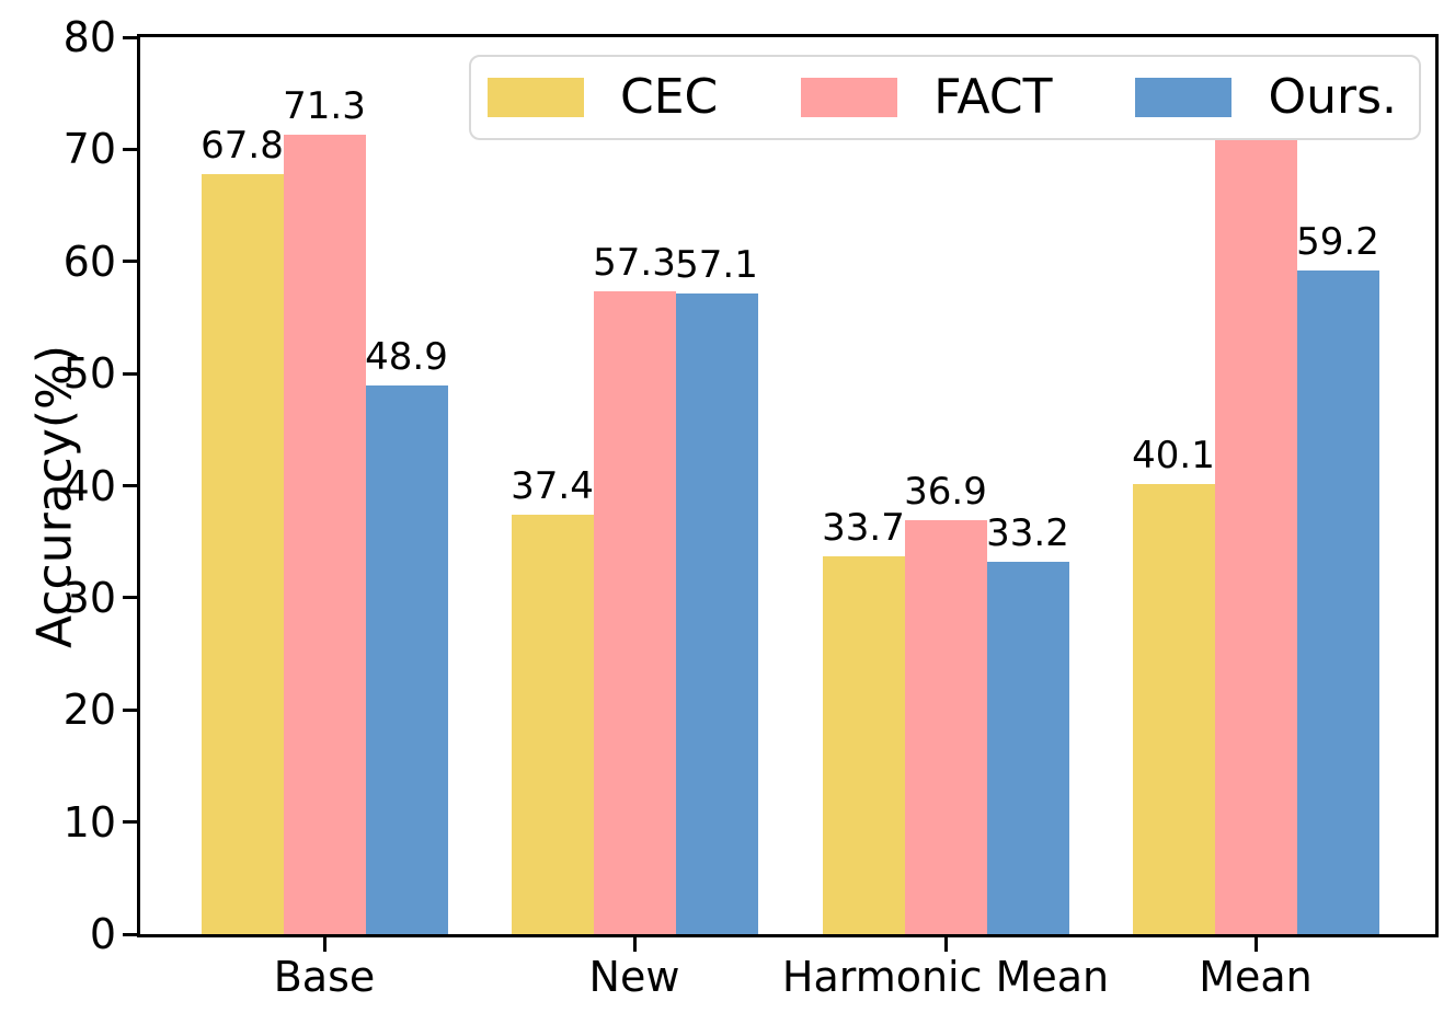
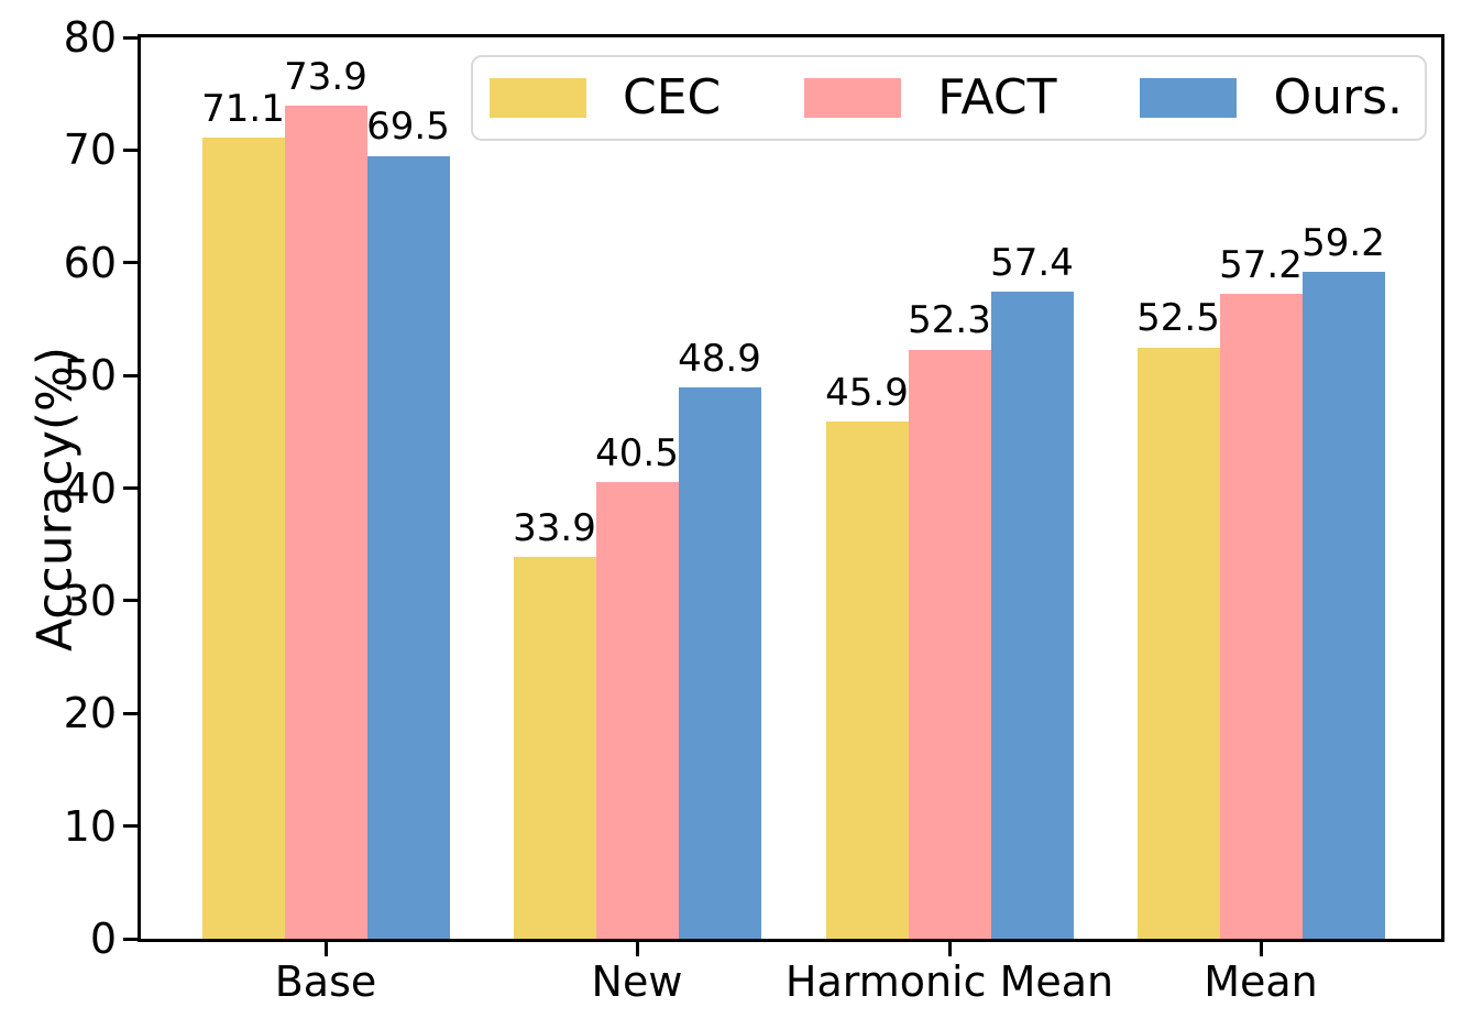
CEC/Base: 67.8 -> 71.1
FACT/Base: 71.3 -> 73.9
Ours./Base: 48.9 -> 69.5
CEC/New: 37.4 -> 33.9
FACT/New: 57.3 -> 40.5
Ours./New: 57.1 -> 48.9
CEC/Harmonic Mean: 33.7 -> 45.9
FACT/Harmonic Mean: 36.9 -> 52.3
Ours./Harmonic Mean: 33.2 -> 57.4
CEC/Mean: 40.1 -> 52.5
FACT/Mean: 74.0 -> 57.2
